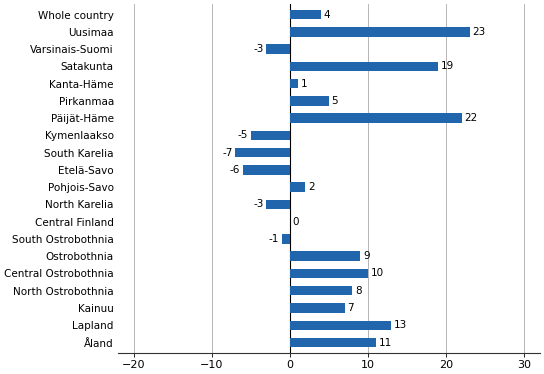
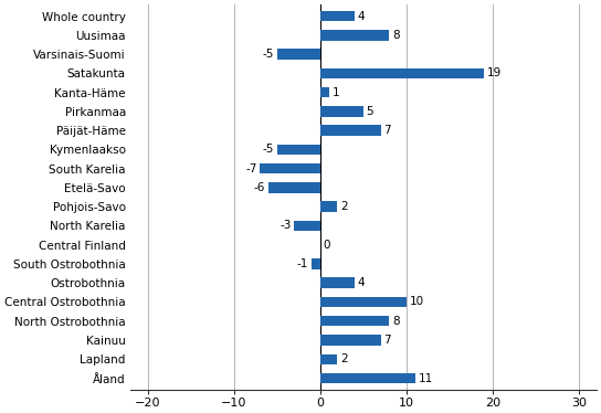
Uusimaa: 23 -> 8
Varsinais-Suomi: -3 -> -5
Päijät-Häme: 22 -> 7
Ostrobothnia: 9 -> 4
Lapland: 13 -> 2
